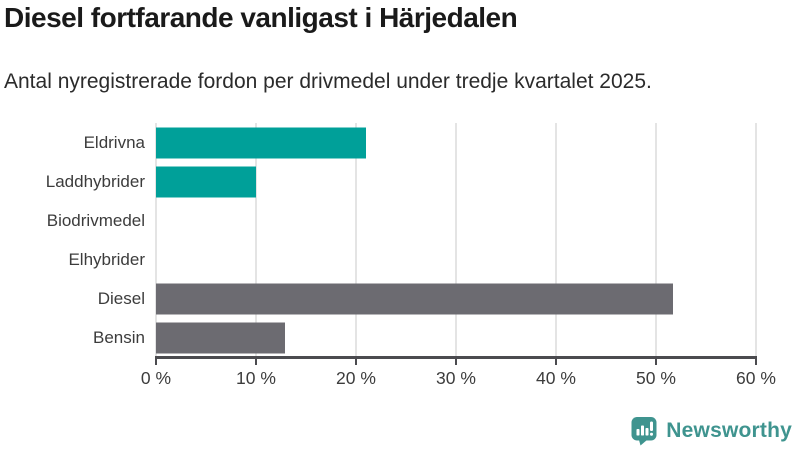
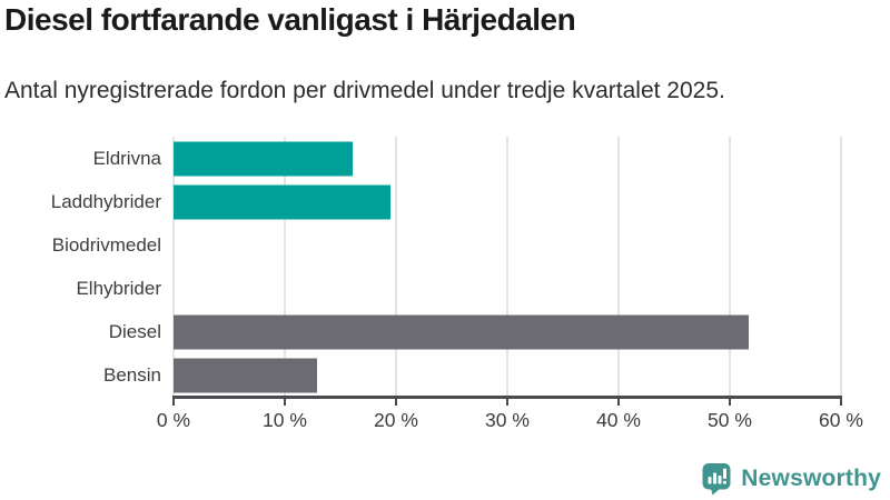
Eldrivna: 21% -> 16%
Laddhybrider: 10% -> 20%
